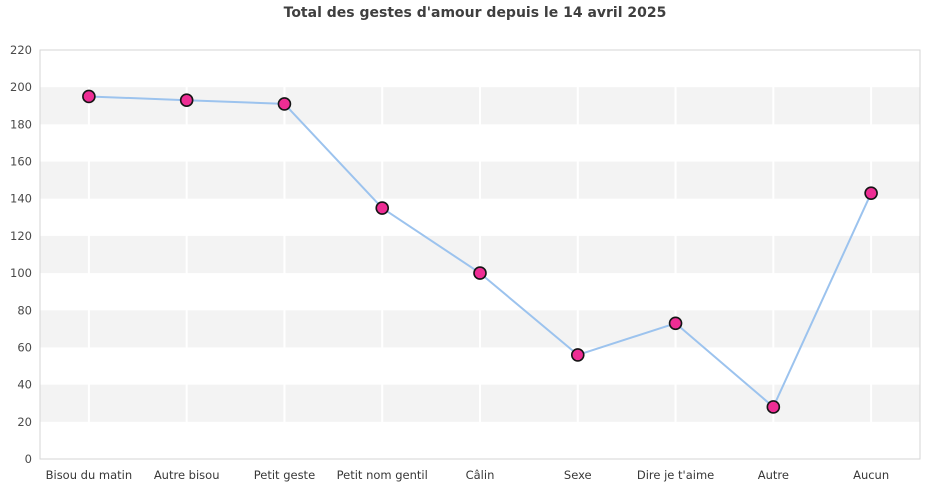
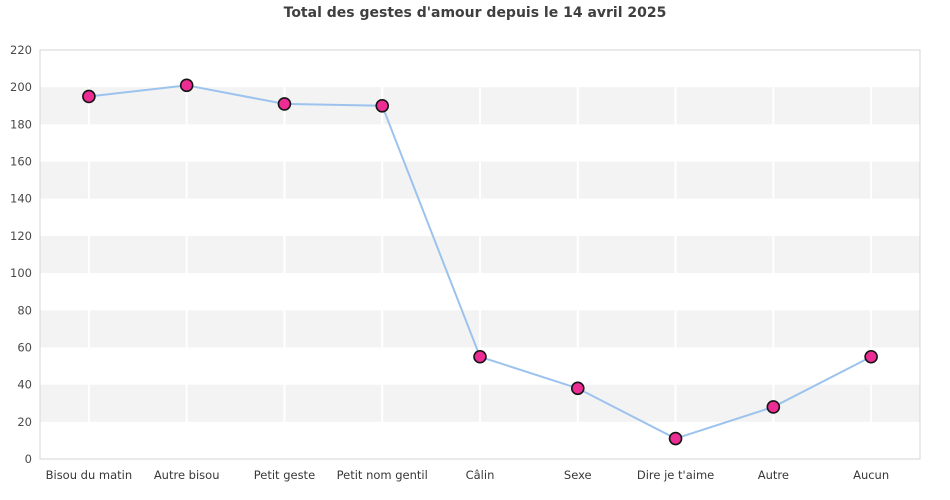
Autre bisou: 193 -> 201
Petit nom gentil: 135 -> 190
Câlin: 100 -> 55
Sexe: 56 -> 38
Dire je t'aime: 73 -> 11
Aucun: 143 -> 55
